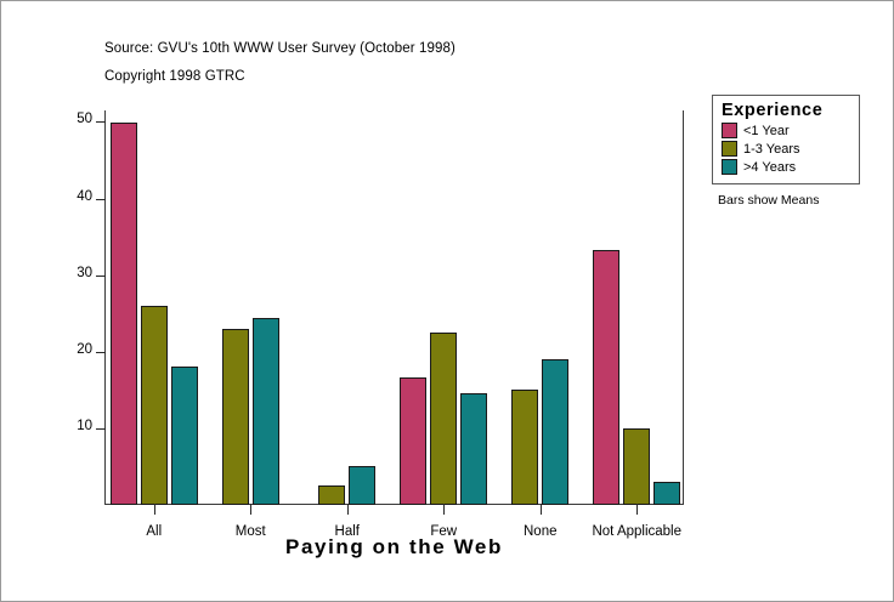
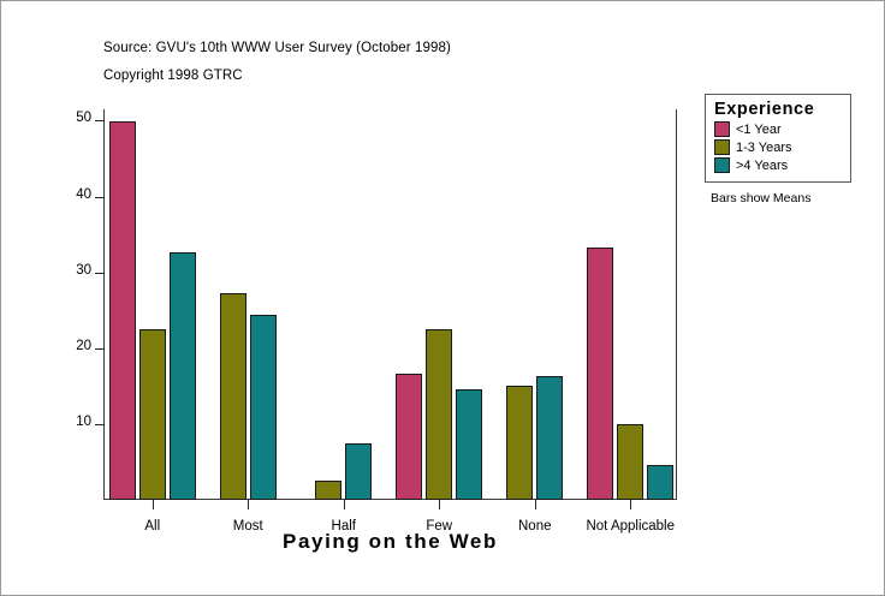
1-3 Years/All: 26 -> 22
>4 Years/All: 18 -> 33
1-3 Years/Most: 23 -> 27
>4 Years/Half: 5 -> 7
>4 Years/None: 19 -> 16
>4 Years/Not Applicable: 3 -> 5
